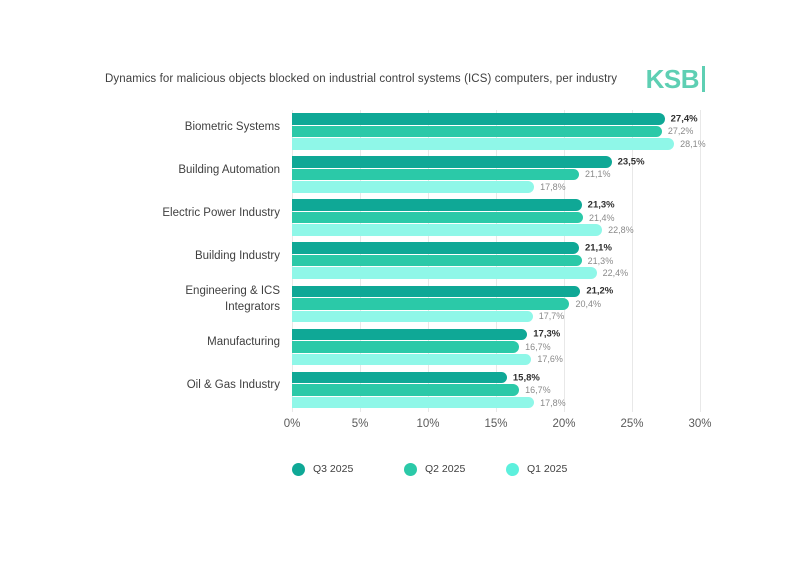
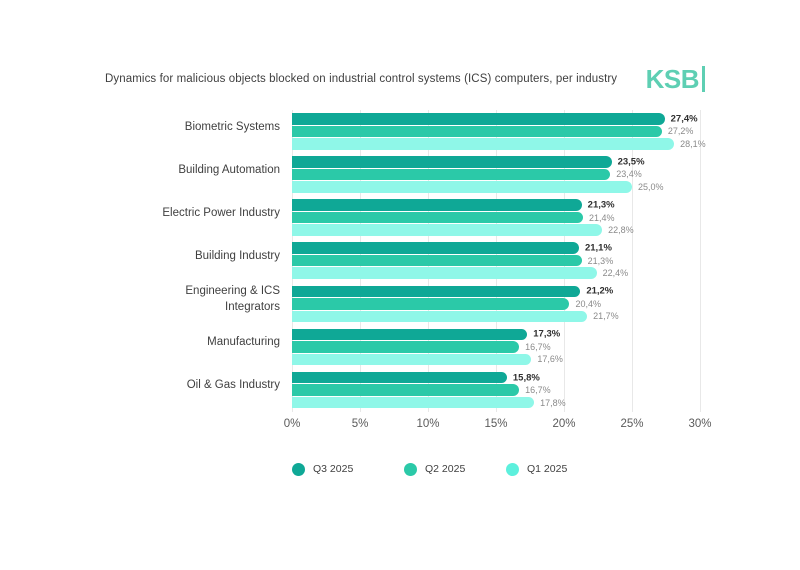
Q2 2025/Building Automation: 21,1% -> 23,4%
Q1 2025/Building Automation: 17,8% -> 25,0%
Q1 2025/Engineering & ICS Integrators: 17,7% -> 21,7%
